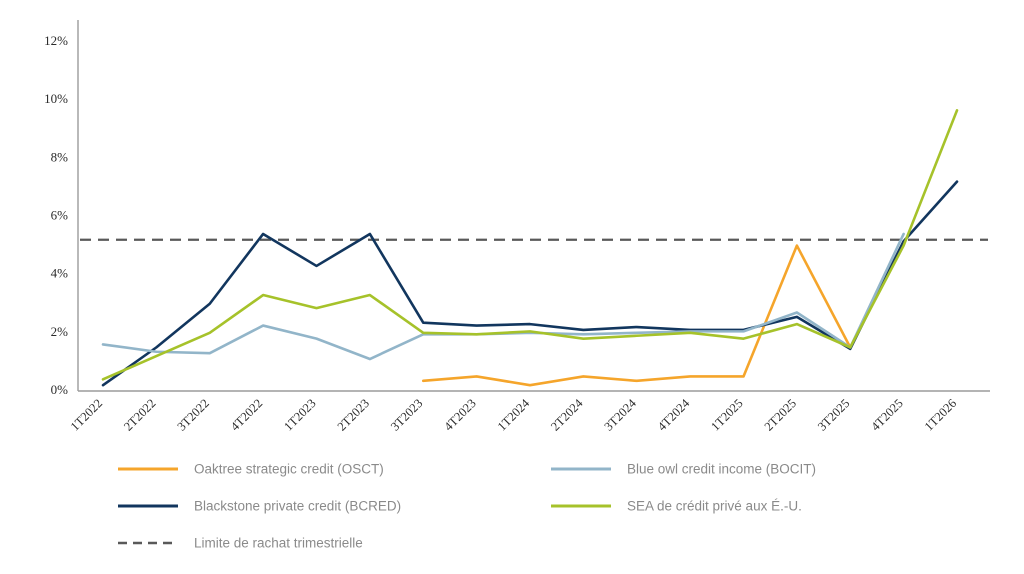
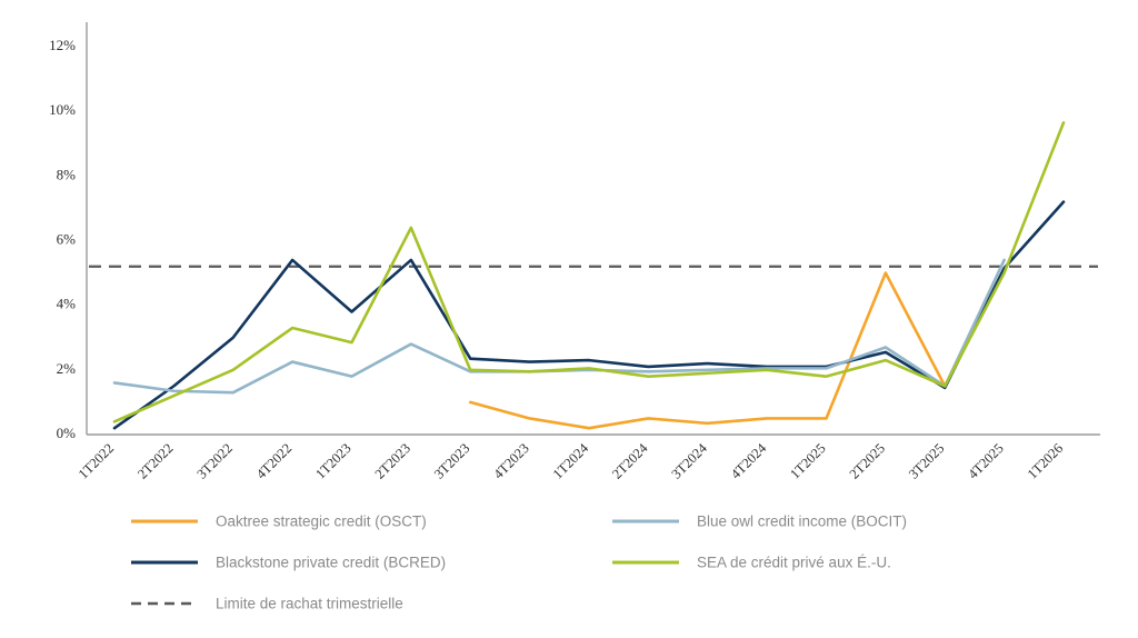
Blackstone private credit (BCRED)/1T2023: 4.3% -> 3.8%
Blue owl credit income (BOCIT)/2T2023: 1.1% -> 2.8%
SEA de crédit privé aux É.-U./2T2023: 3.3% -> 6.4%
Oaktree strategic credit (OSCT)/3T2023: 0.3% -> 1.0%
